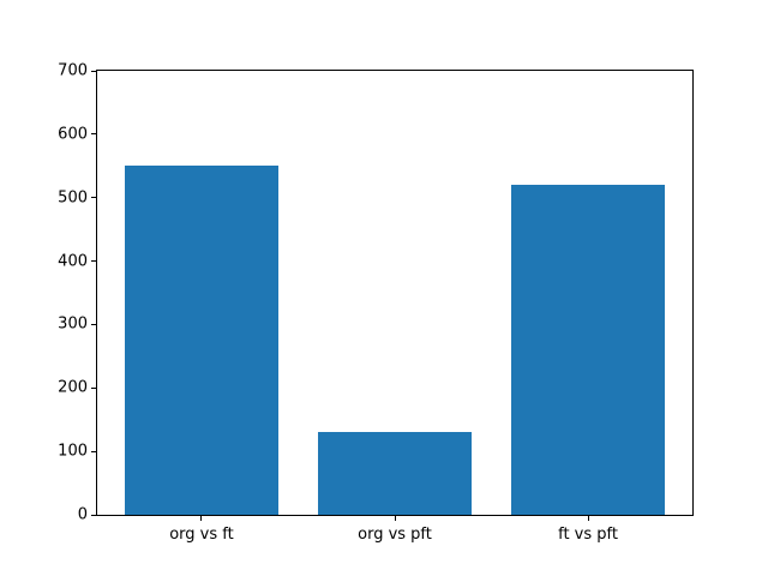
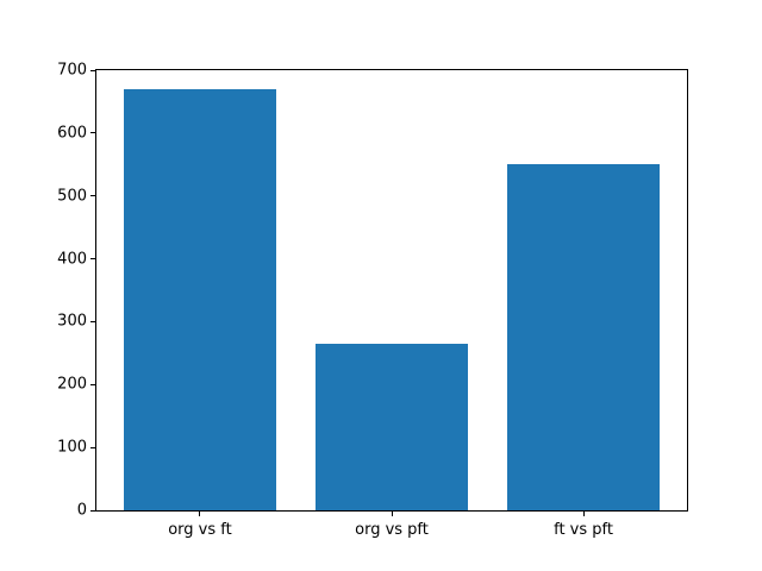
org vs ft: 550 -> 670
org vs pft: 130 -> 260
ft vs pft: 520 -> 550
